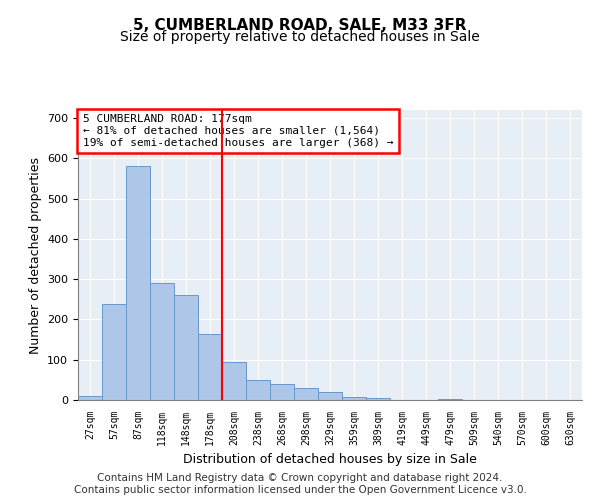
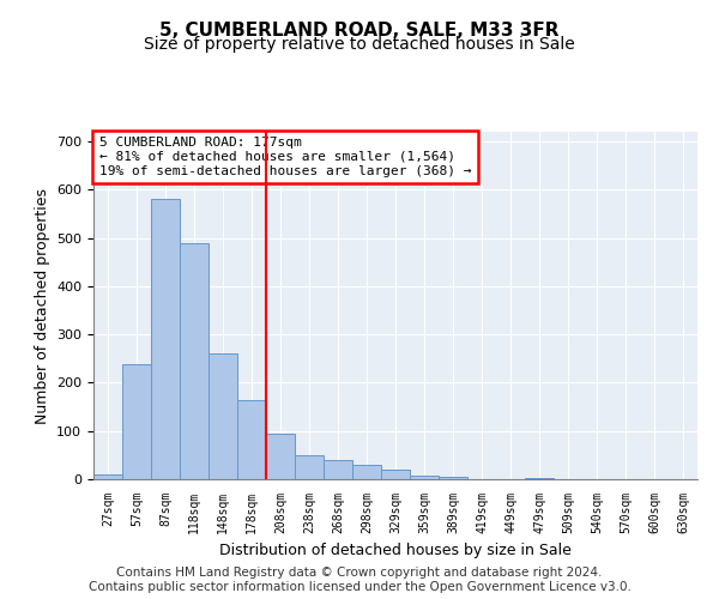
118sqm: 290 -> 490
